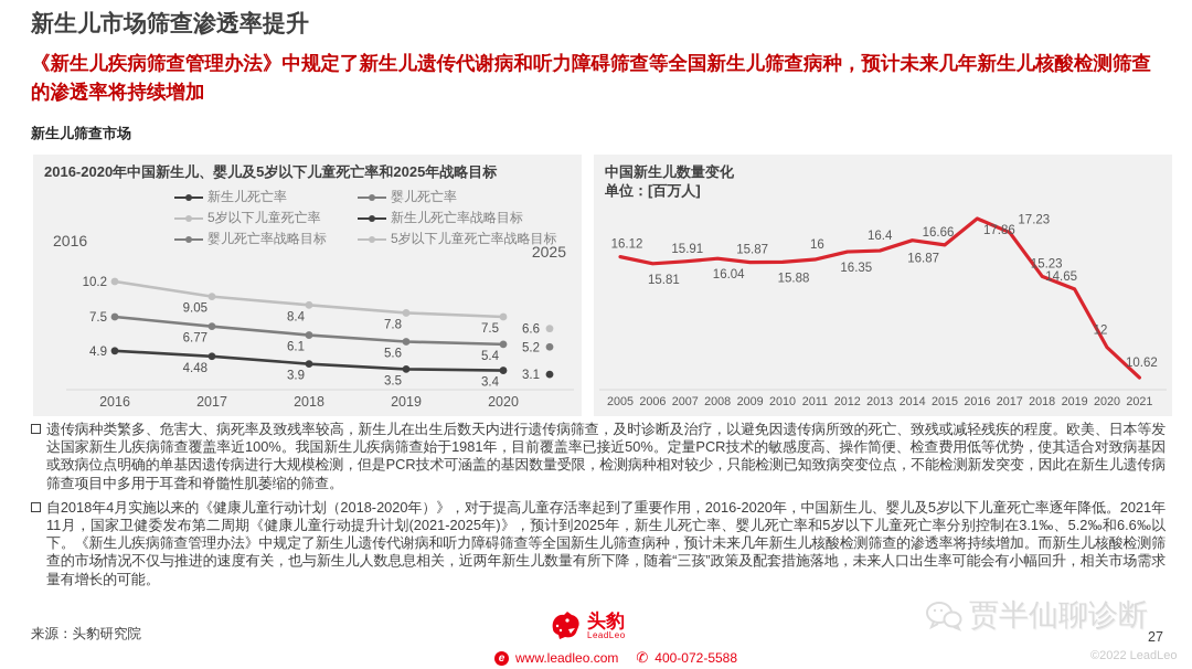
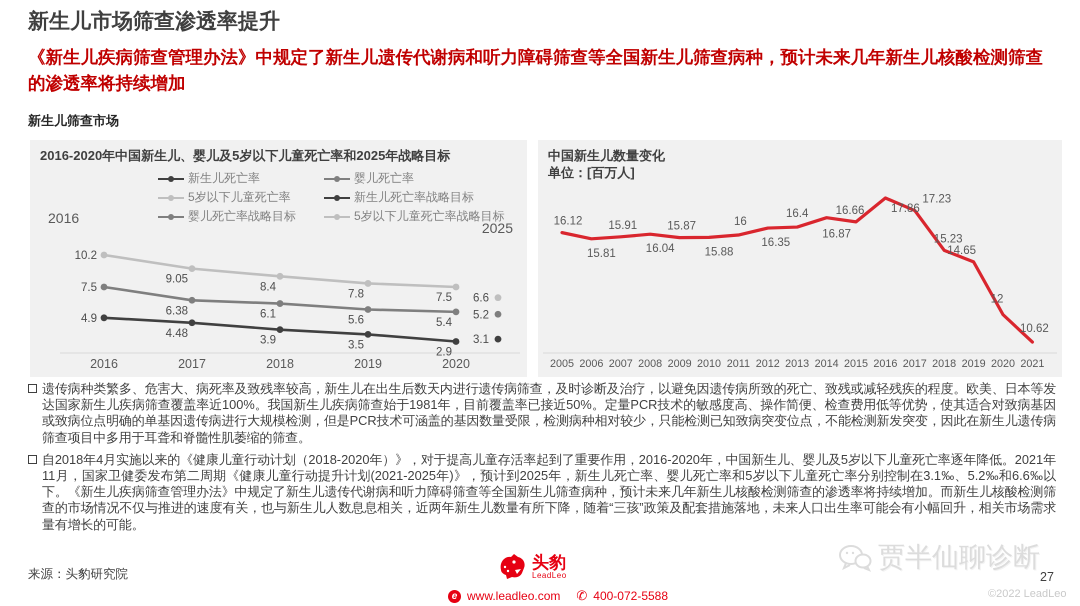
2016-2020年中国新生儿、婴儿及5岁以下儿童死亡率和2025年战略目标/婴儿死亡率/2017: 6.77 -> 6.38
2016-2020年中国新生儿、婴儿及5岁以下儿童死亡率和2025年战略目标/新生儿死亡率/2020: 3.4 -> 2.9
